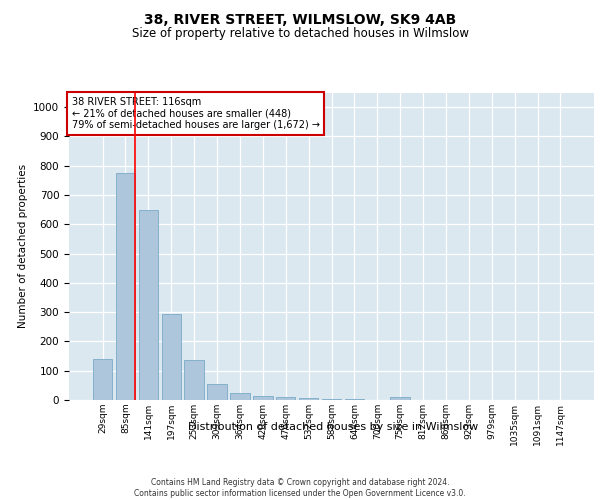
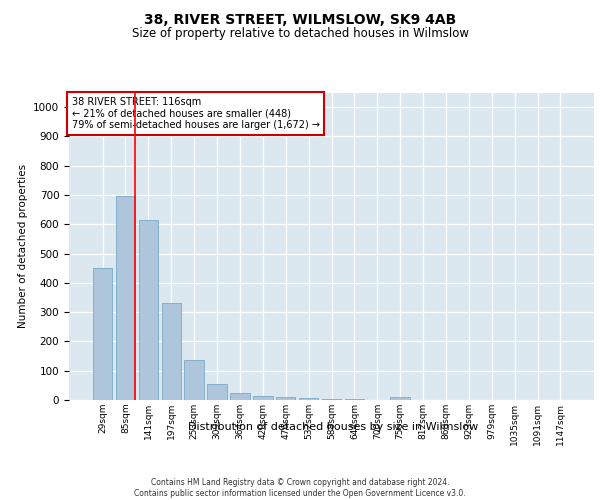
29sqm: 140 -> 450
85sqm: 775 -> 695
141sqm: 650 -> 615
197sqm: 295 -> 330
